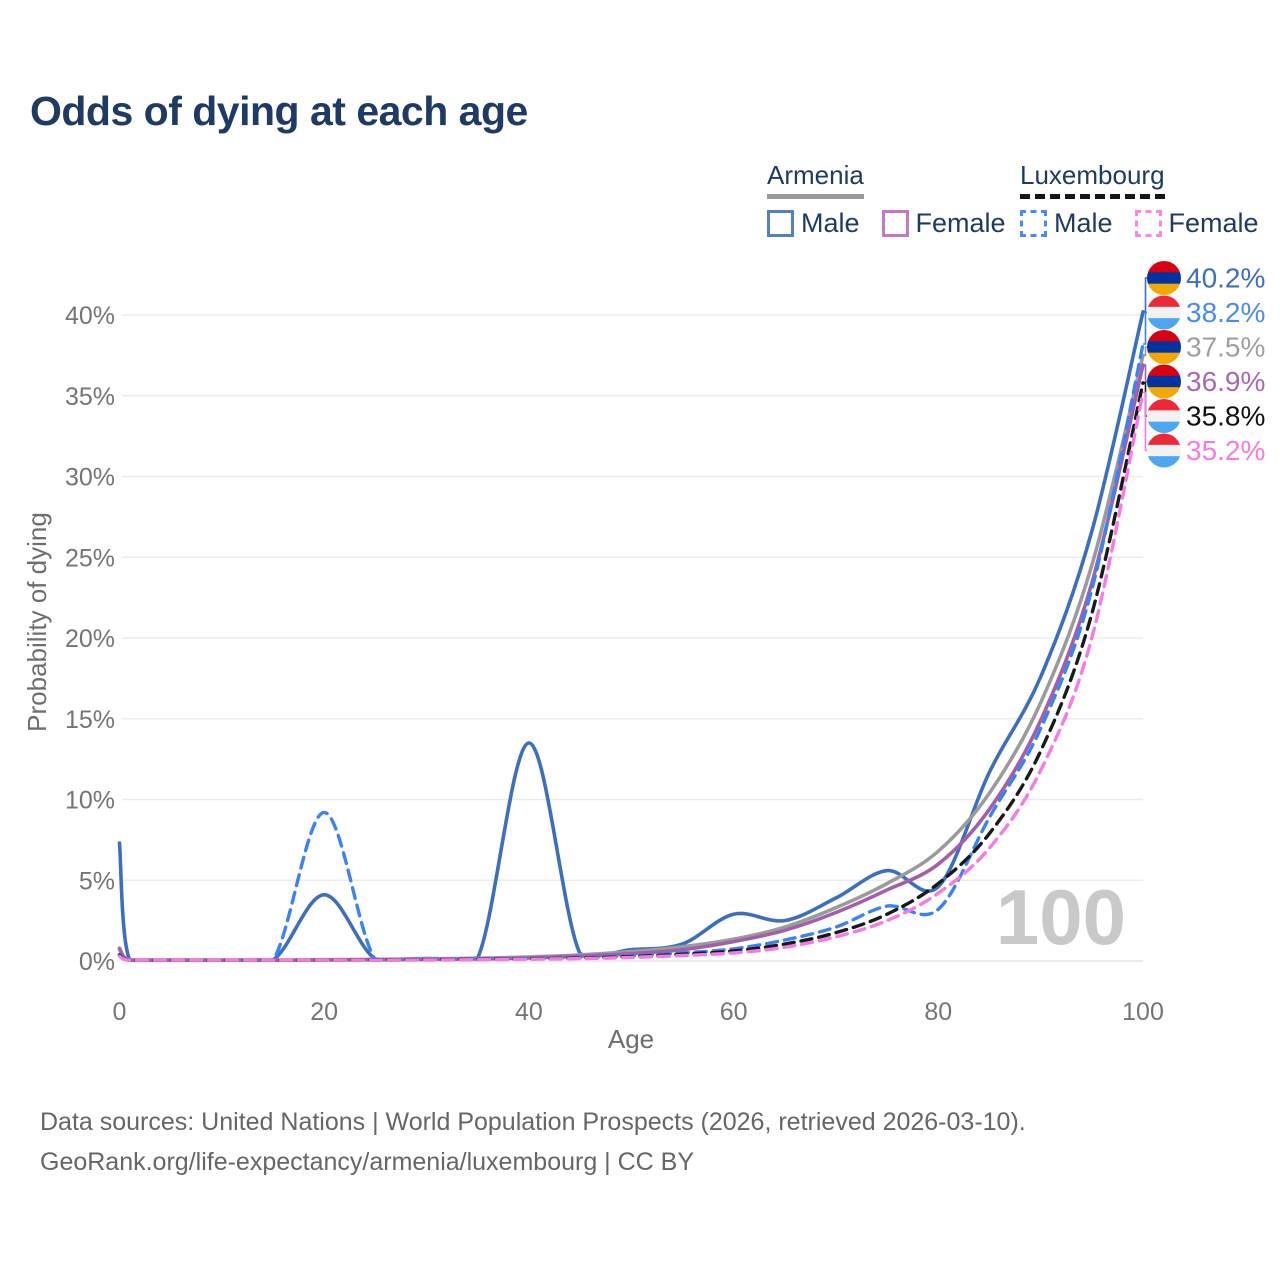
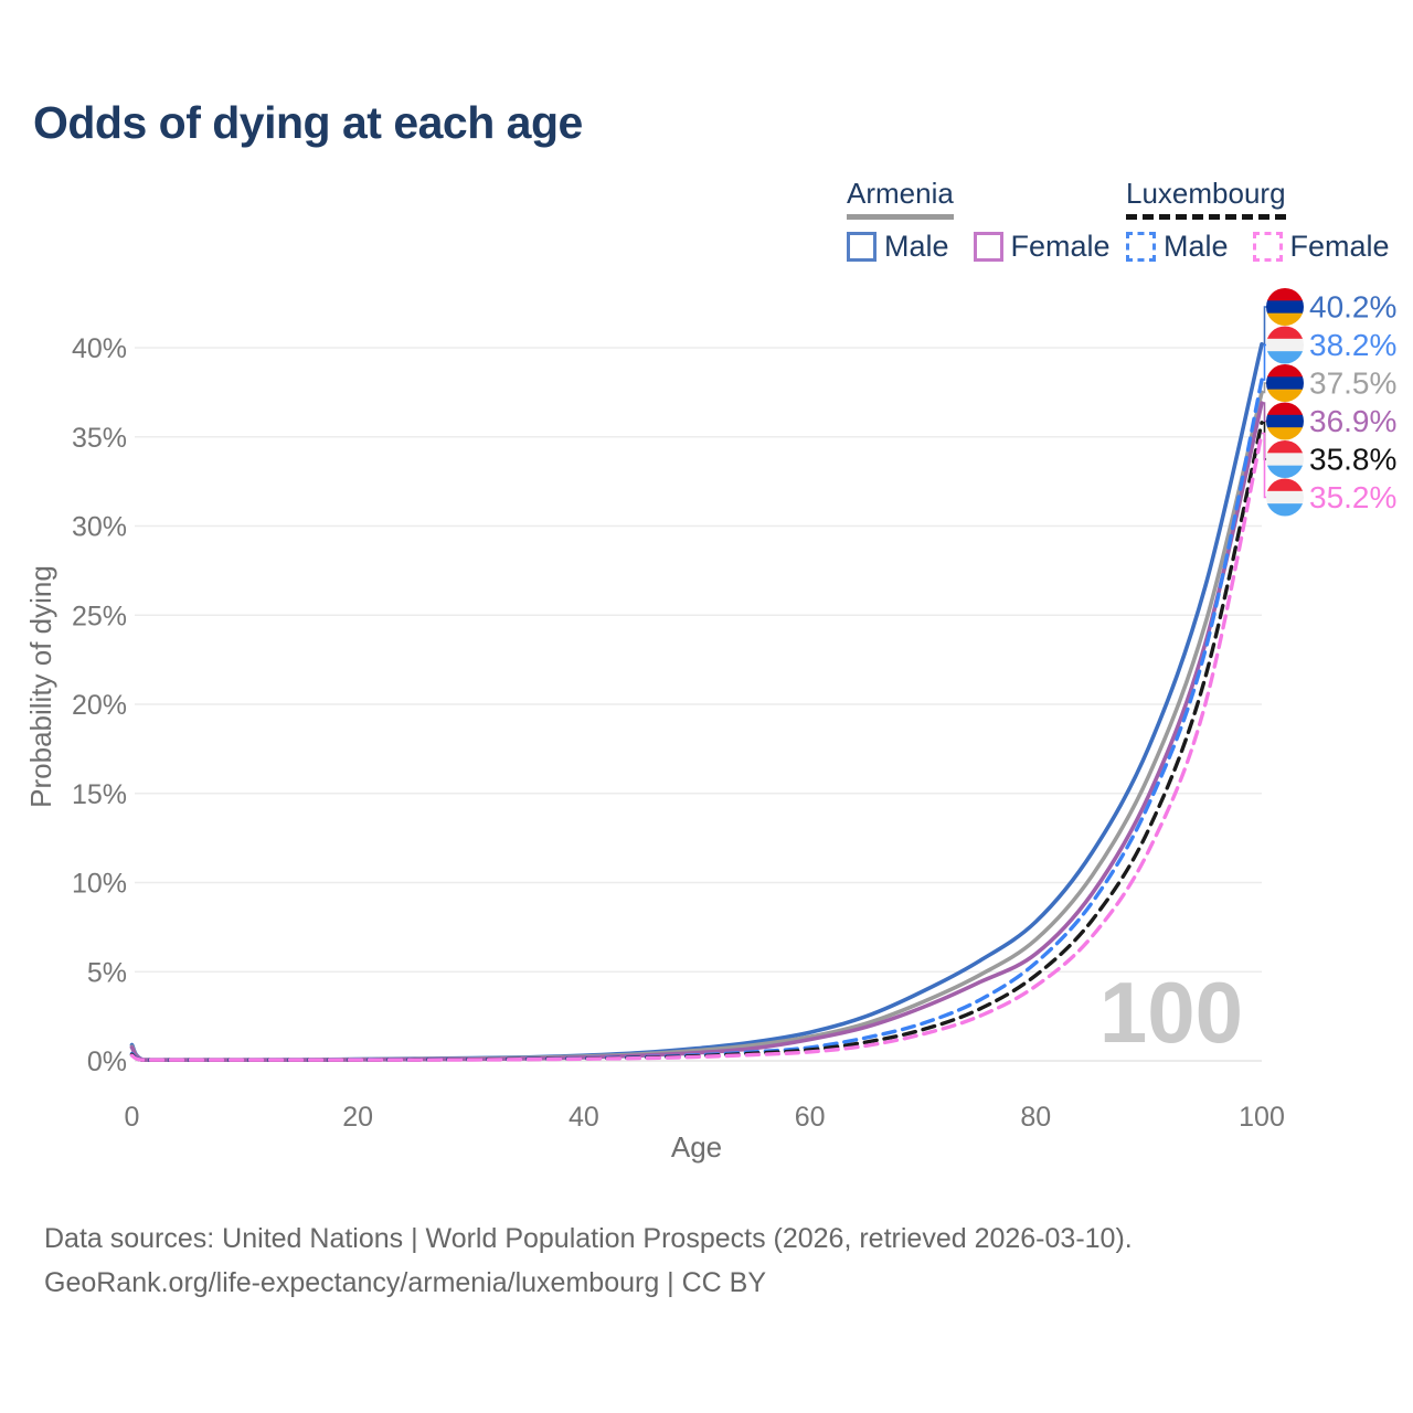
Armenia Male/0: 7.3% -> 0.9%
Armenia Male/20: 4.1% -> 0.1%
Luxembourg Male/20: 9.2% -> 0.1%
Armenia Male/40: 13.5% -> 0.3%
Armenia Male/60: 2.9% -> 1.6%
Armenia Male/80: 4.6% -> 7.8%
Luxembourg Male/80: 3.2% -> 5.5%
